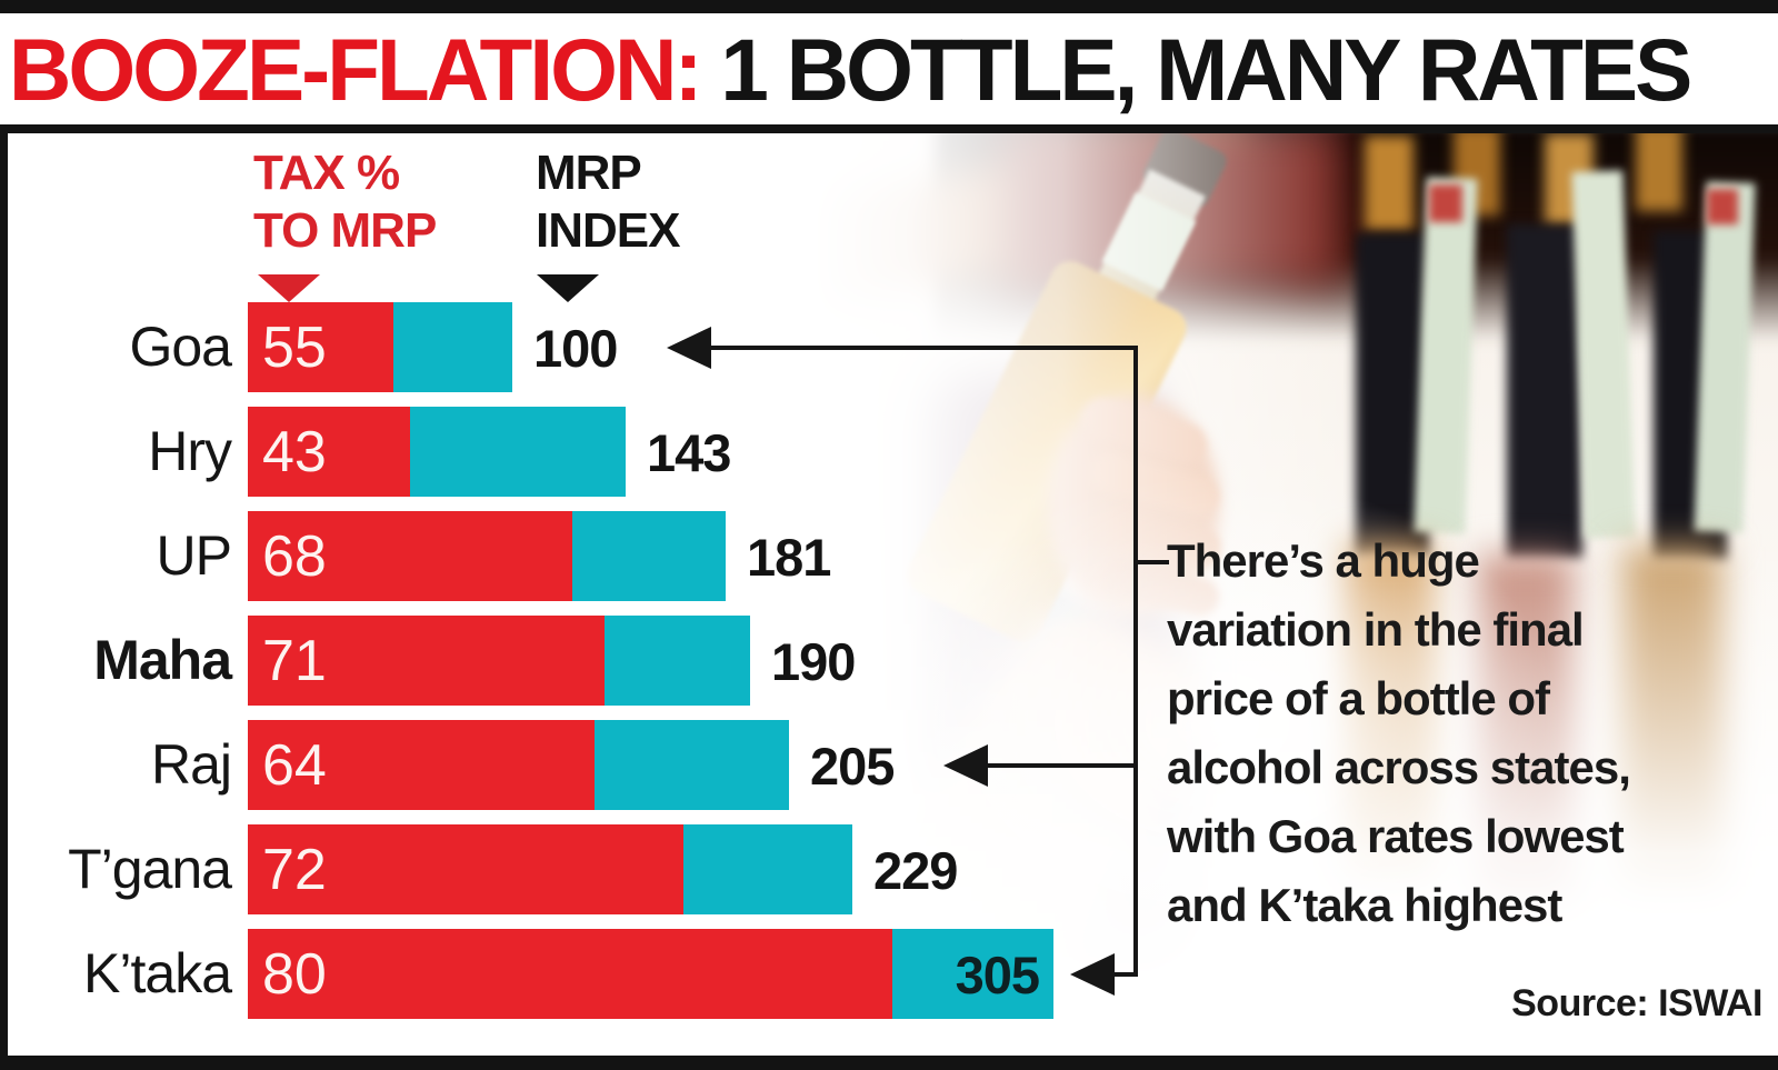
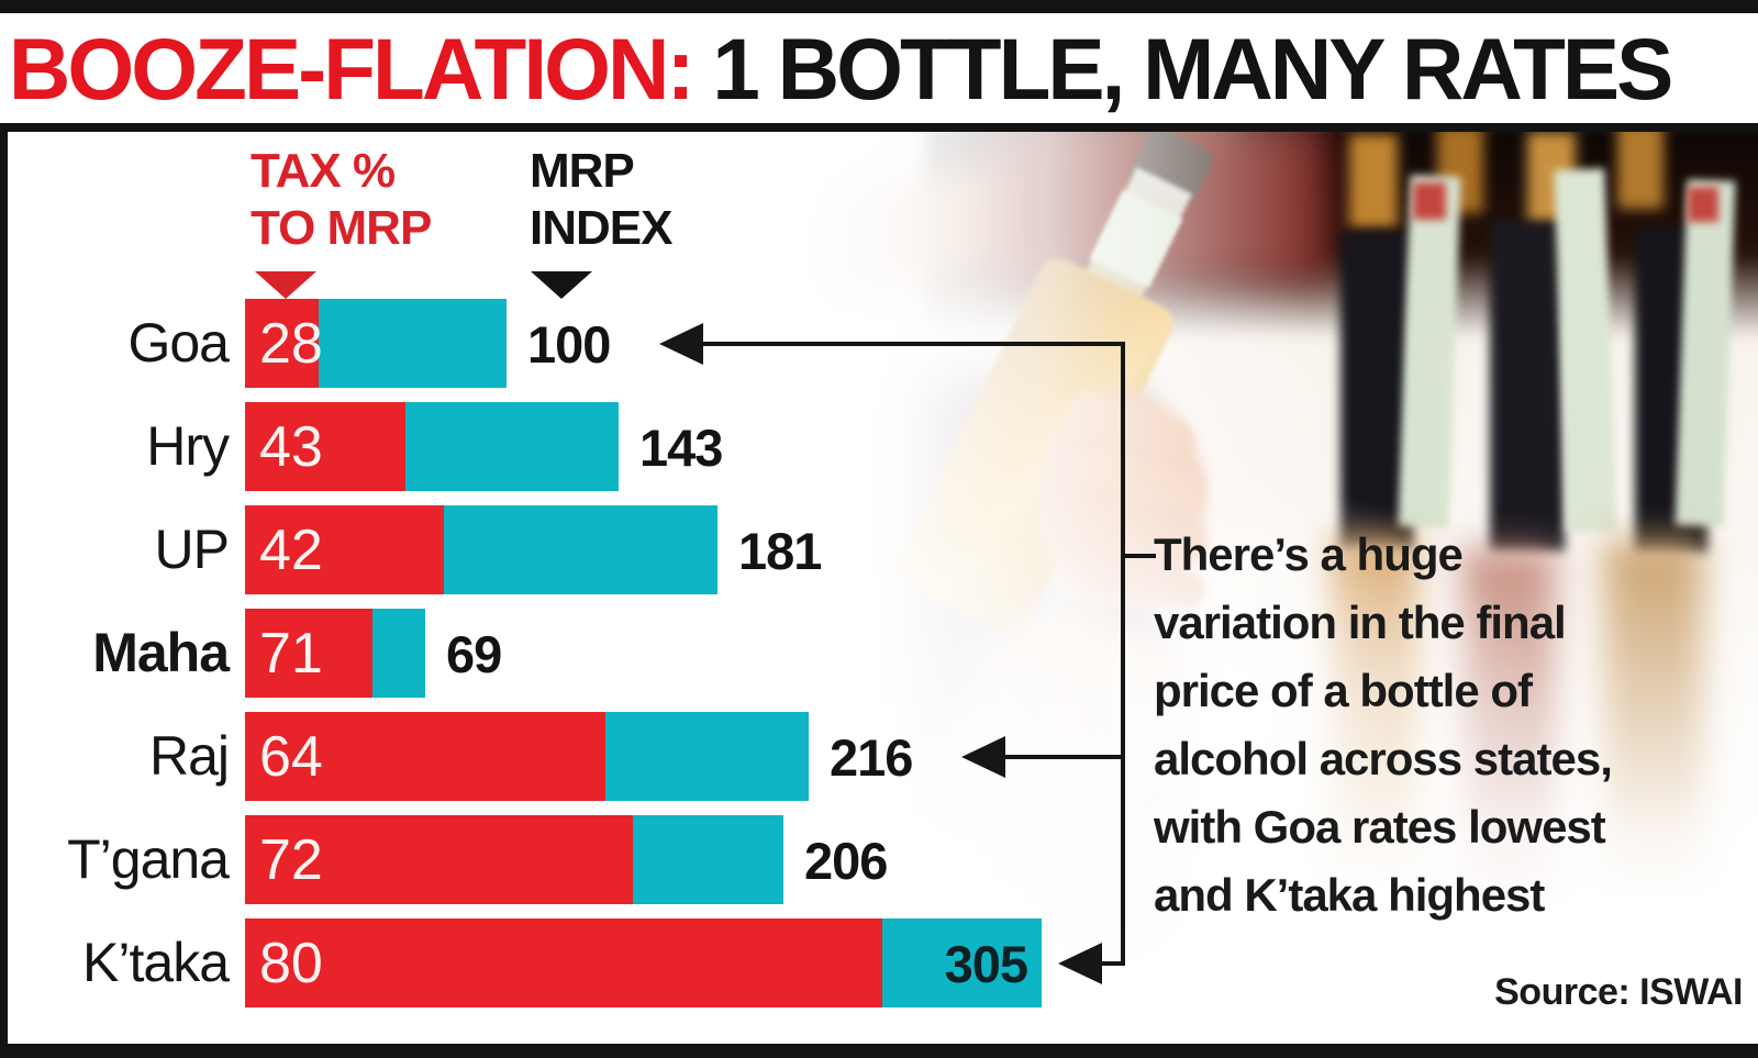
TAX % TO MRP/Goa: 55 -> 28
TAX % TO MRP/UP: 68 -> 42
MRP INDEX/Maha: 190 -> 69
MRP INDEX/Raj: 205 -> 216
MRP INDEX/T’gana: 229 -> 206
